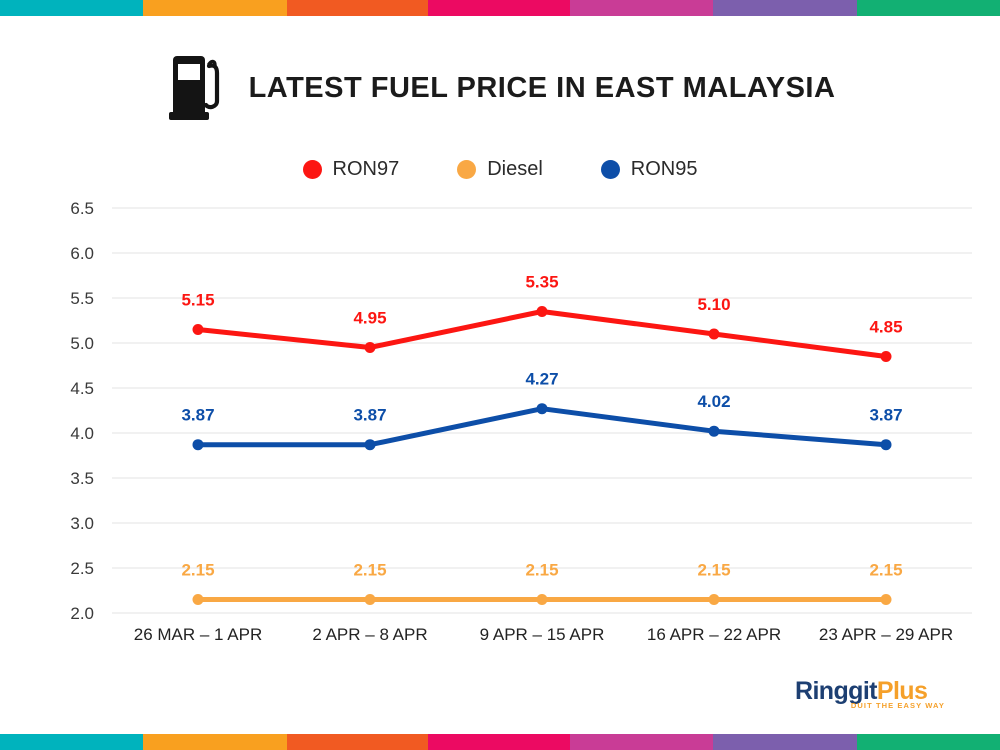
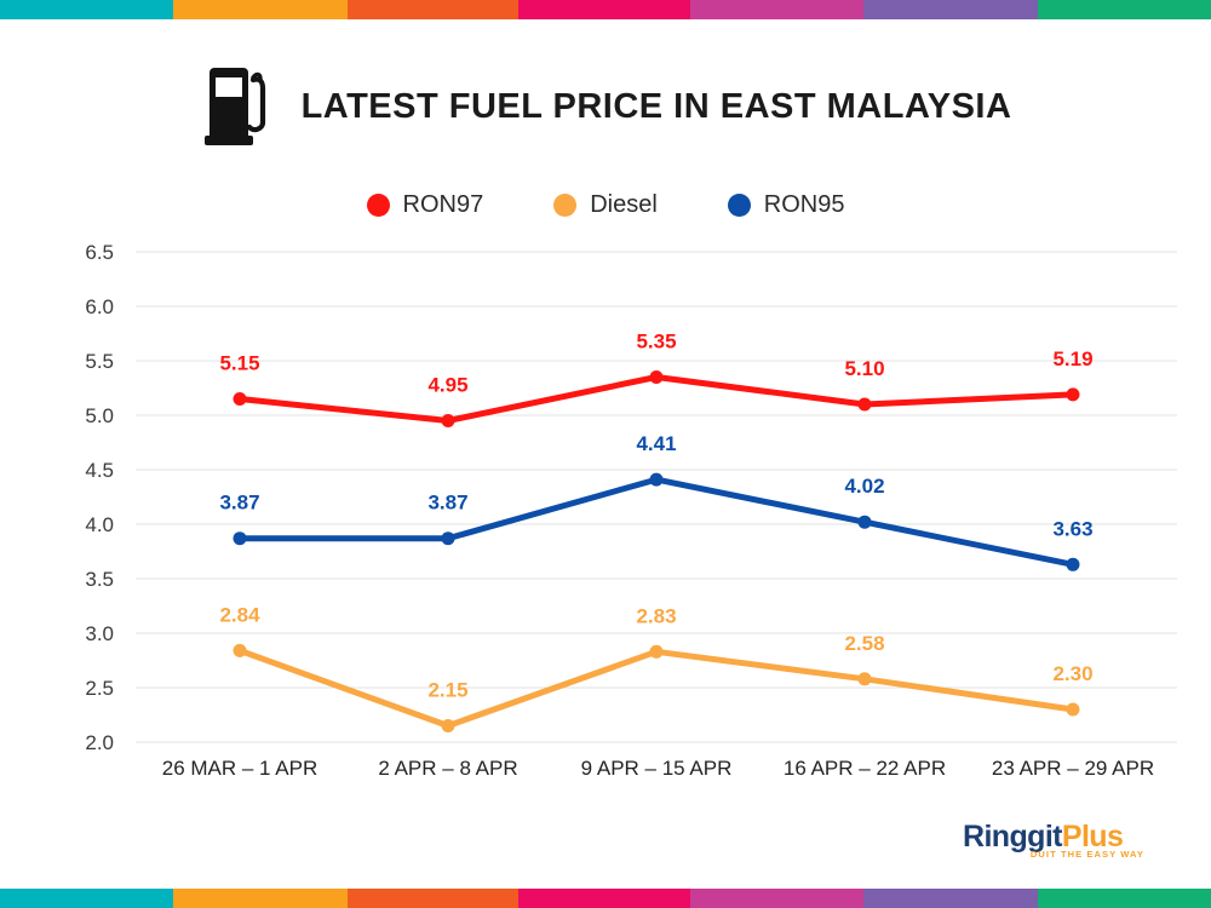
Diesel/26 MAR – 1 APR: 2.15 -> 2.84
Diesel/9 APR – 15 APR: 2.15 -> 2.83
RON95/9 APR – 15 APR: 4.27 -> 4.41
Diesel/16 APR – 22 APR: 2.15 -> 2.58
RON97/23 APR – 29 APR: 4.85 -> 5.19
Diesel/23 APR – 29 APR: 2.15 -> 2.30
RON95/23 APR – 29 APR: 3.87 -> 3.63
